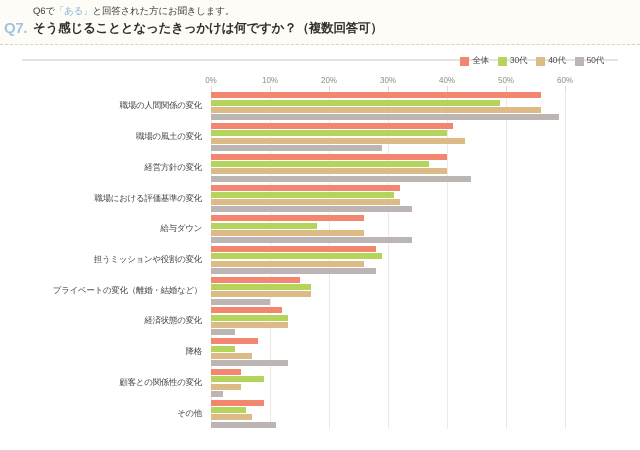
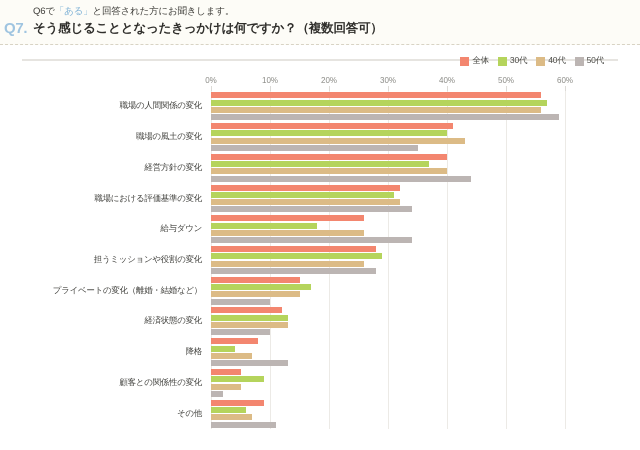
30代/職場の人間関係の変化: 49% -> 57%
50代/職場の風土の変化: 29% -> 35%
40代/プライベートの変化（離婚・結婚など）: 17% -> 15%
50代/経済状態の変化: 4% -> 10%
